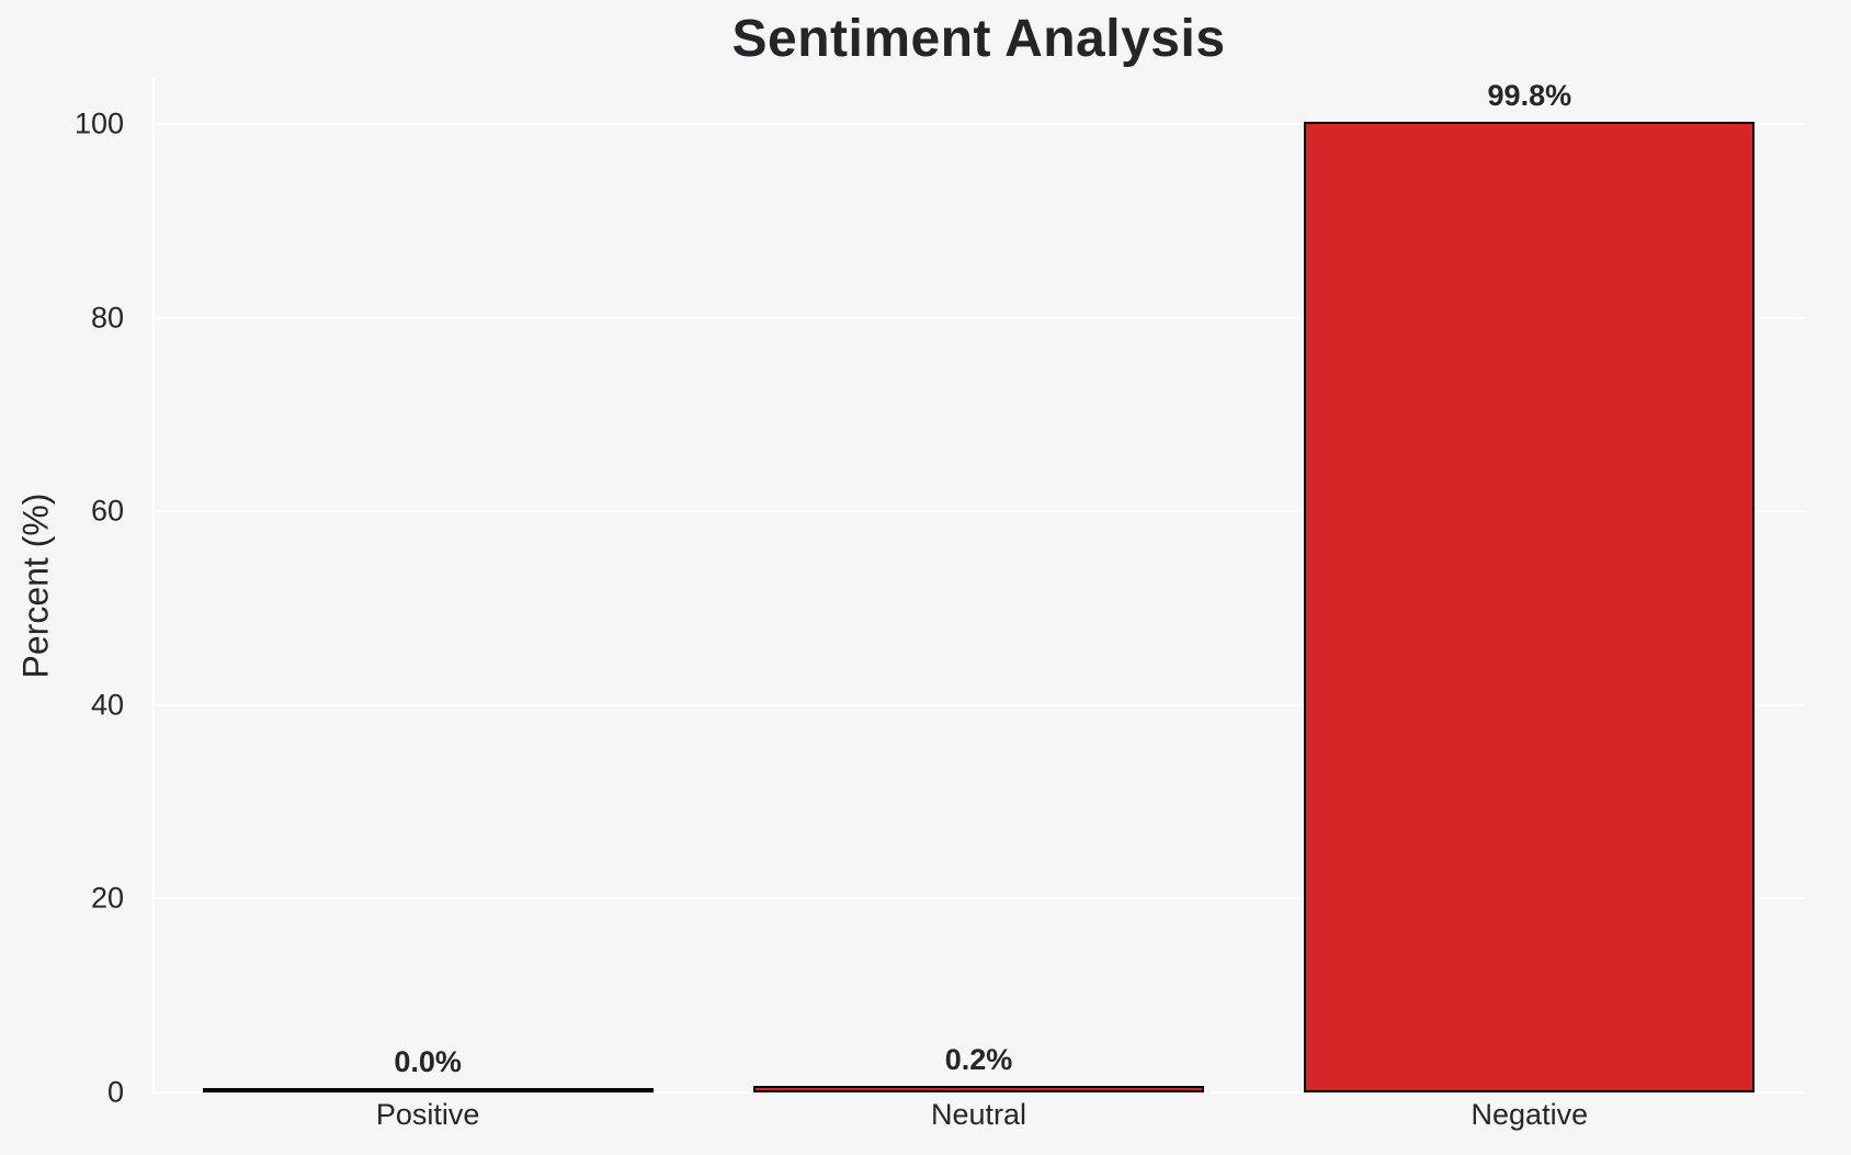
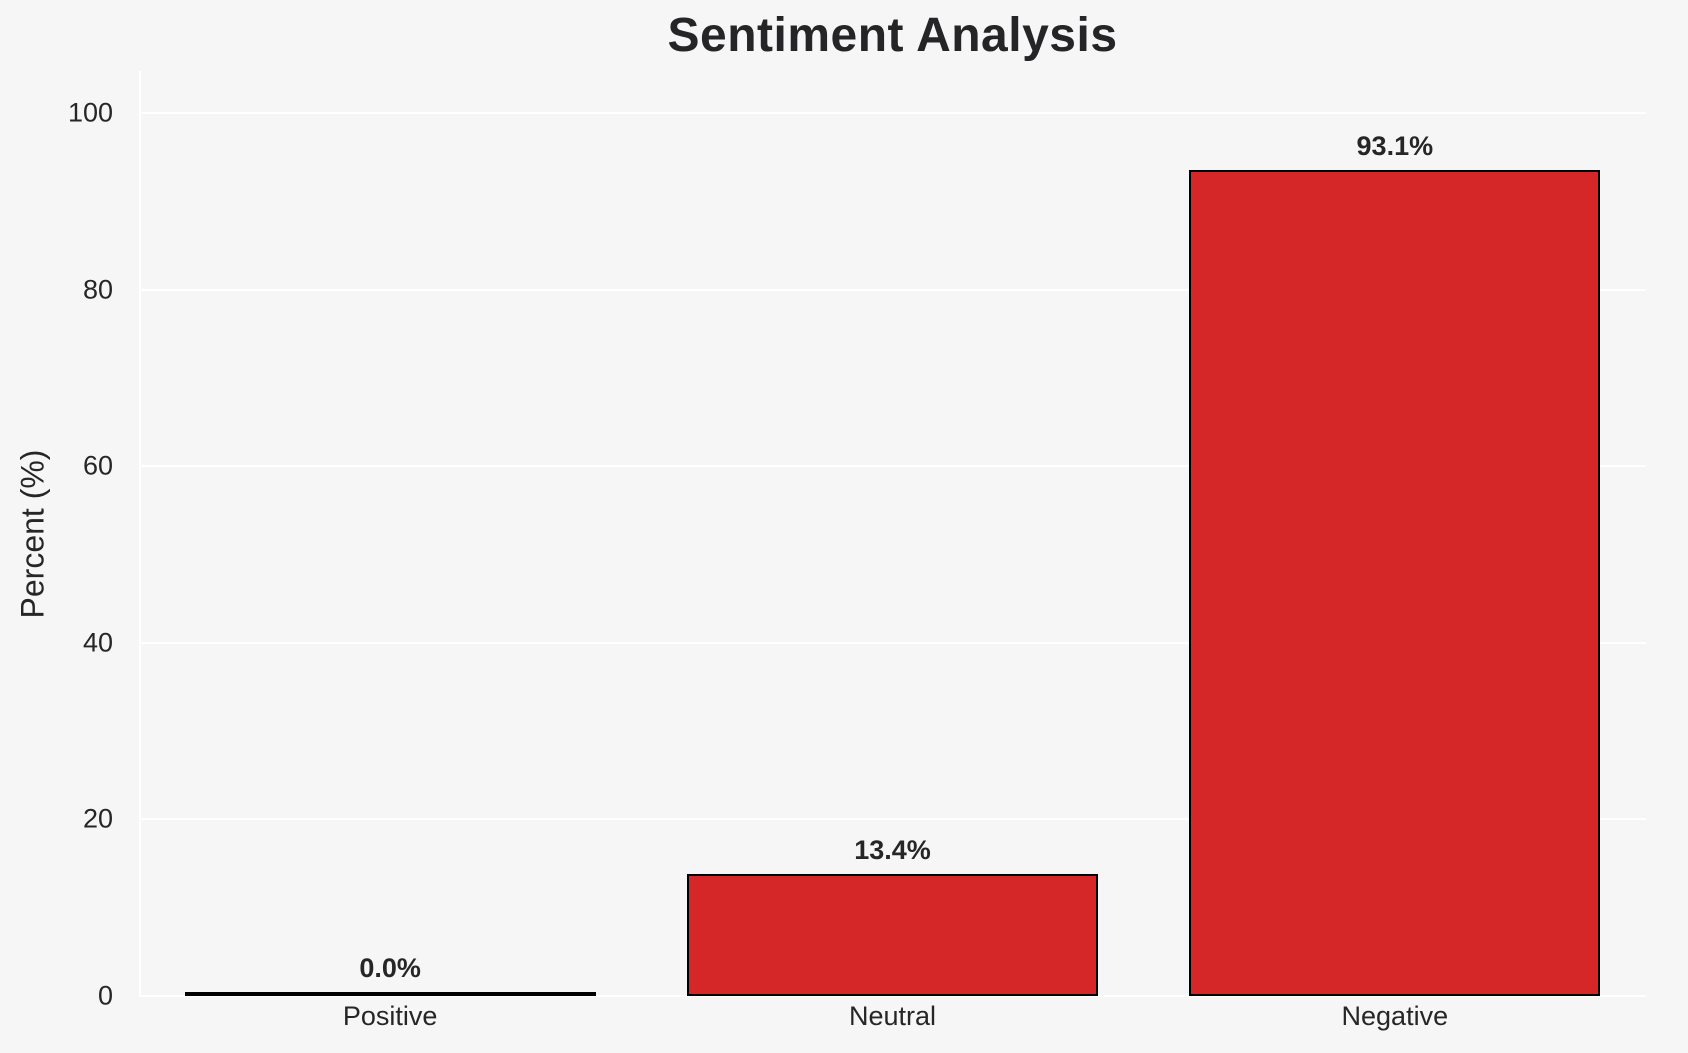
Neutral: 0.2% -> 13.4%
Negative: 99.8% -> 93.1%
